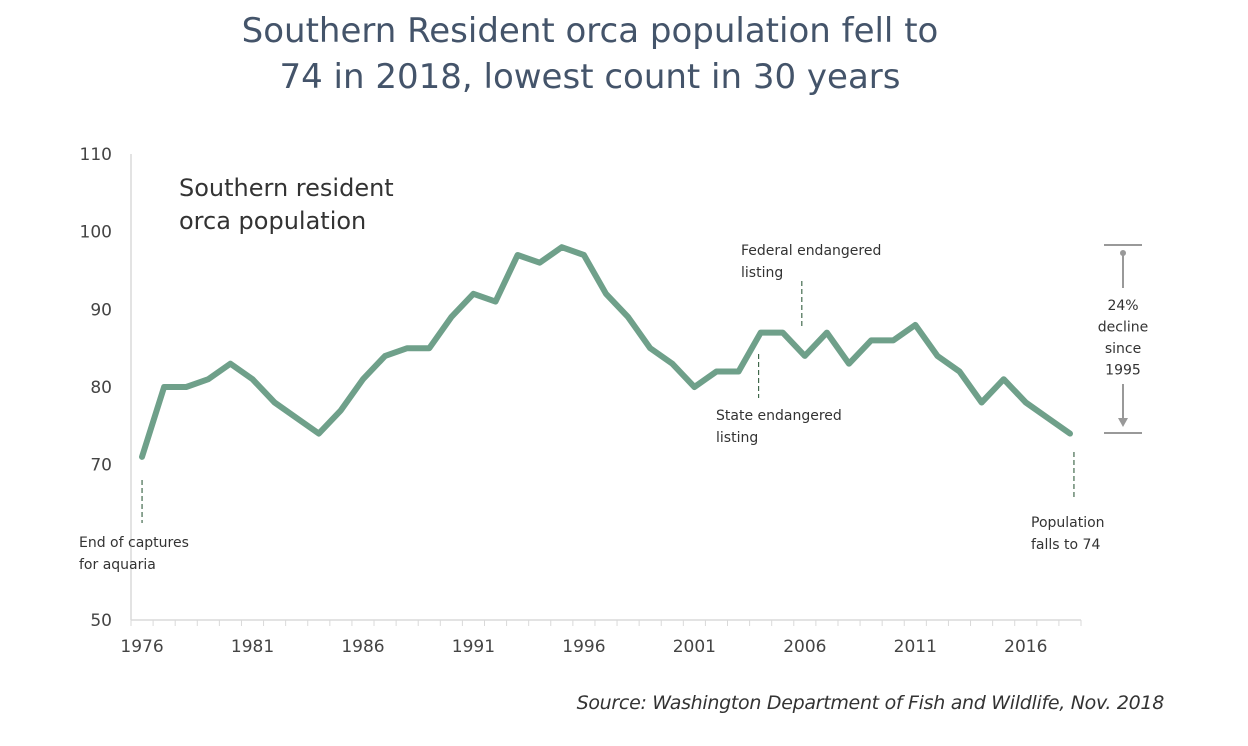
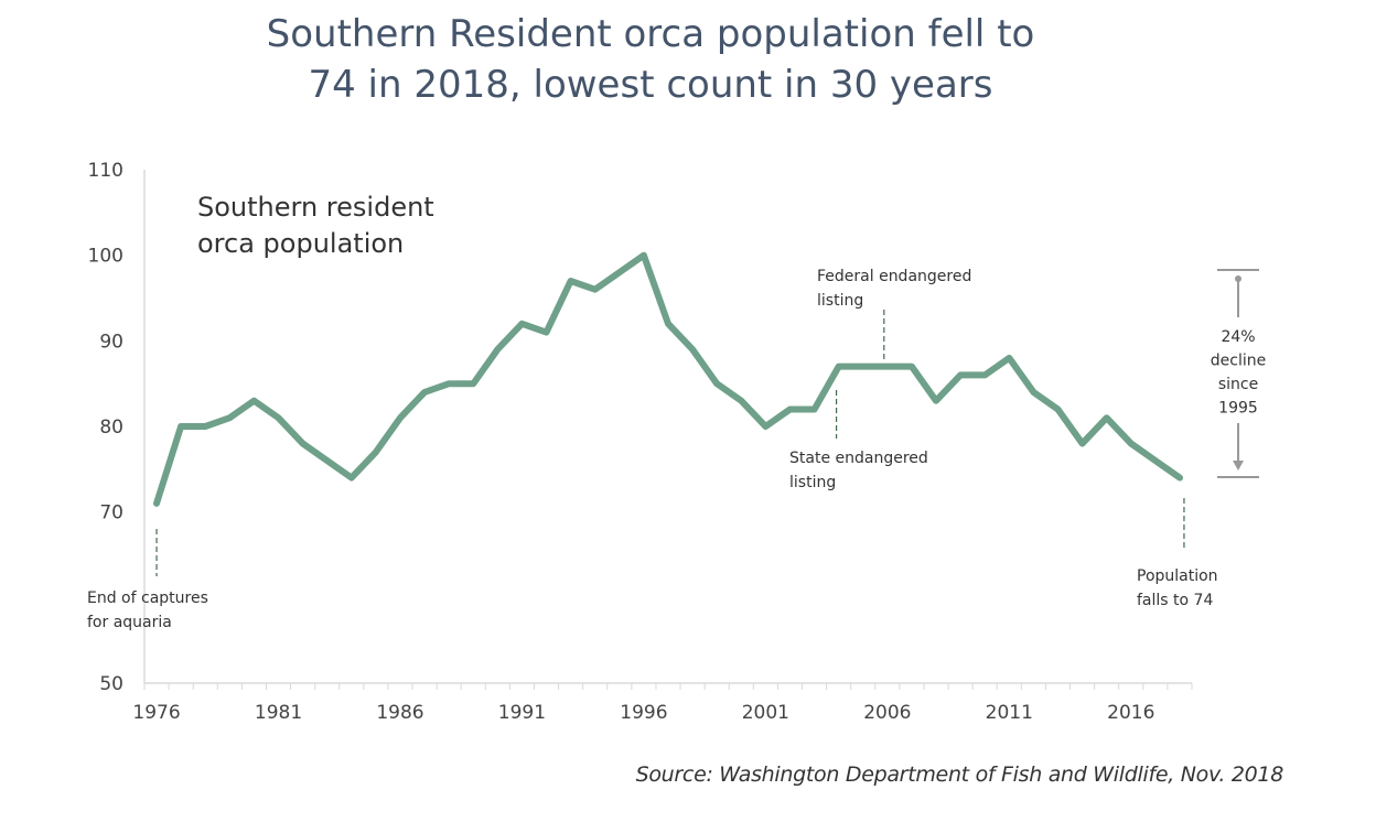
1996: 97 -> 100
2006: 84 -> 87
